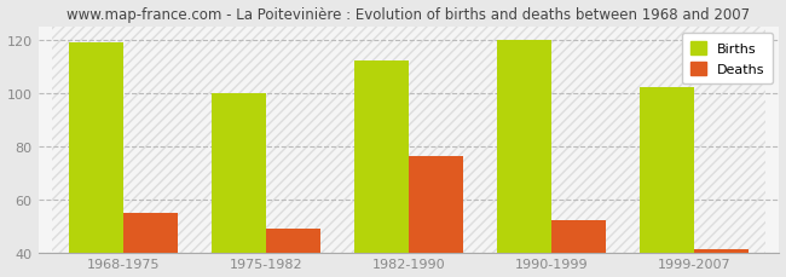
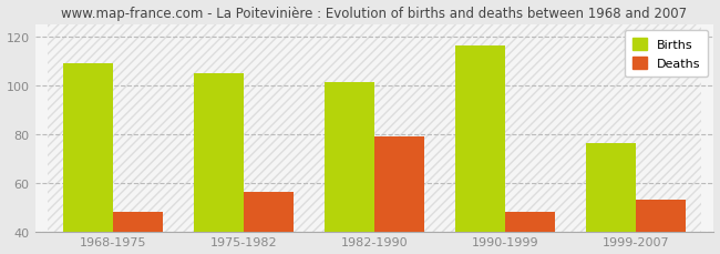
Births/1968-1975: 119 -> 109
Deaths/1968-1975: 55 -> 48
Births/1975-1982: 100 -> 105
Deaths/1975-1982: 49 -> 56
Births/1982-1990: 112 -> 101
Deaths/1982-1990: 76 -> 79
Births/1990-1999: 120 -> 116
Deaths/1990-1999: 52 -> 48
Births/1999-2007: 102 -> 76
Deaths/1999-2007: 41 -> 53
